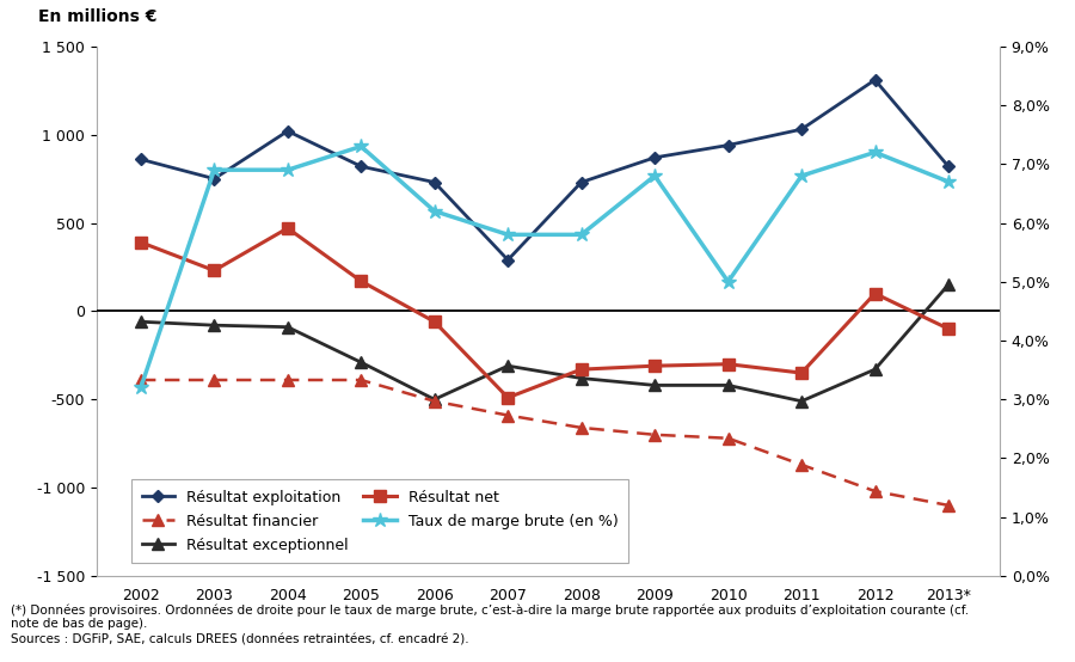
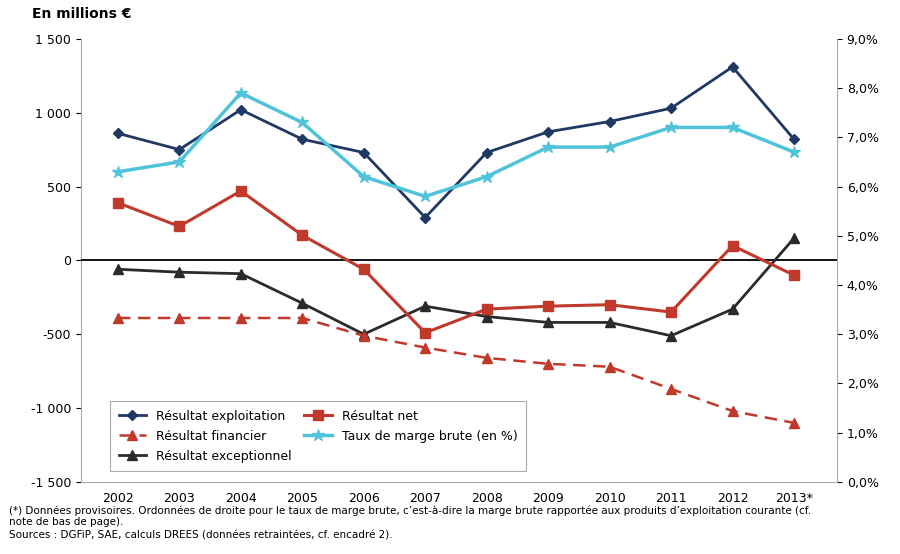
Taux de marge brute (en %)/2002: 3,2% -> 6,3%
Taux de marge brute (en %)/2003: 6,9% -> 6,5%
Taux de marge brute (en %)/2004: 6,9% -> 7,9%
Taux de marge brute (en %)/2008: 5,8% -> 6,2%
Taux de marge brute (en %)/2010: 5,0% -> 6,8%
Taux de marge brute (en %)/2011: 6,8% -> 7,2%
